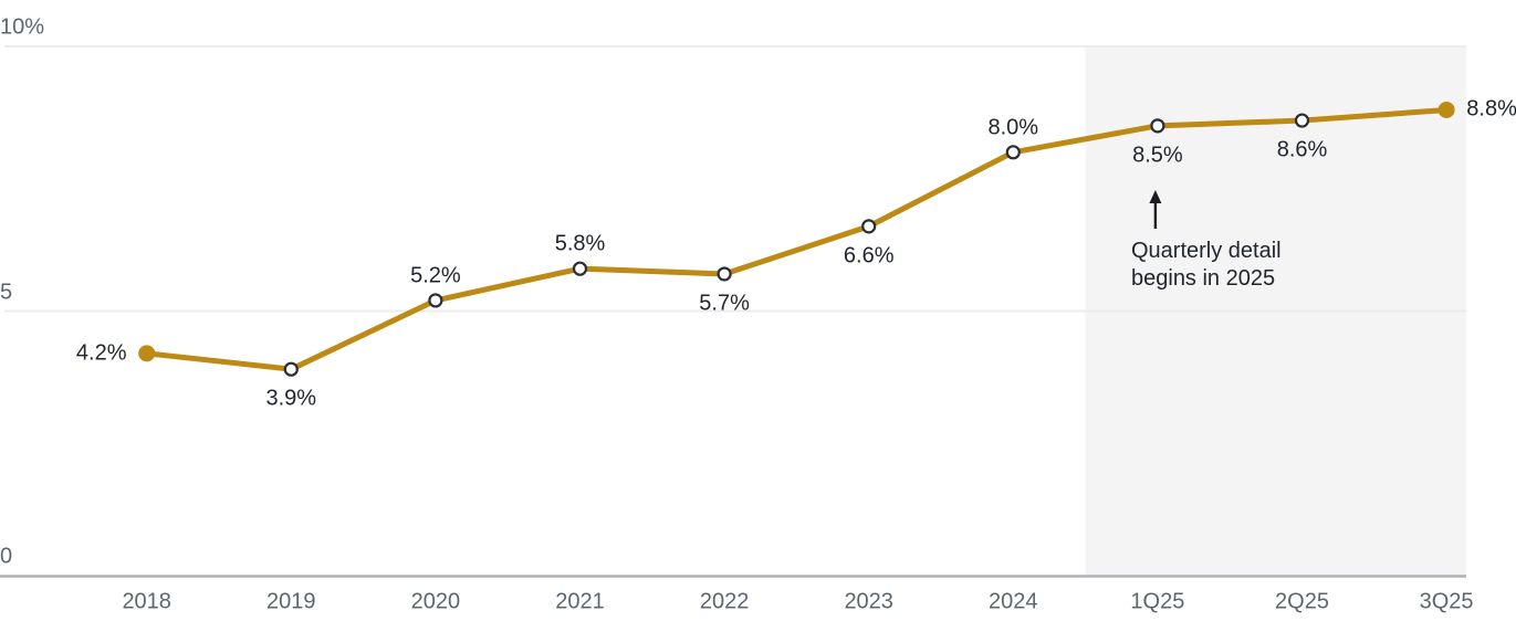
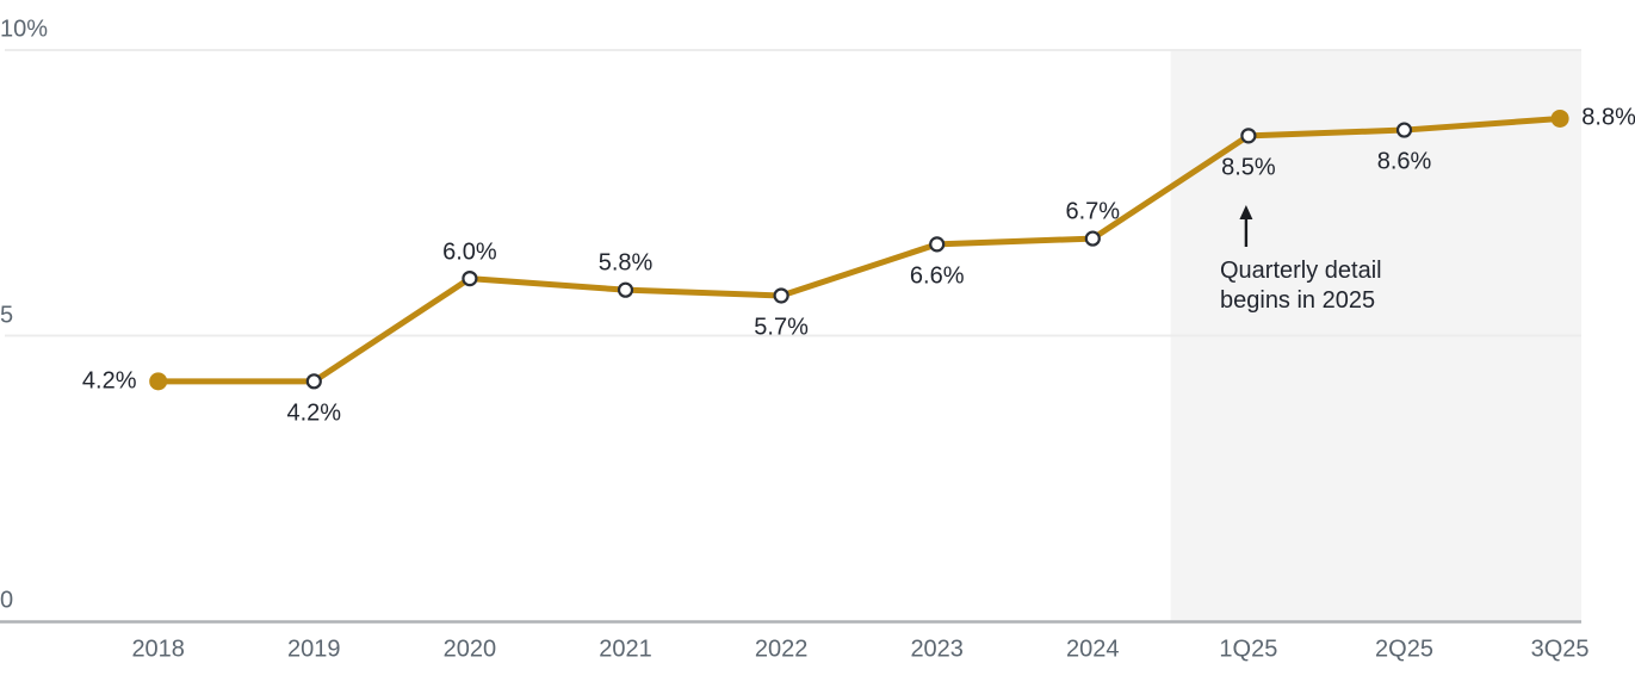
2019: 3.9% -> 4.2%
2020: 5.2% -> 6.0%
2024: 8.0% -> 6.7%
